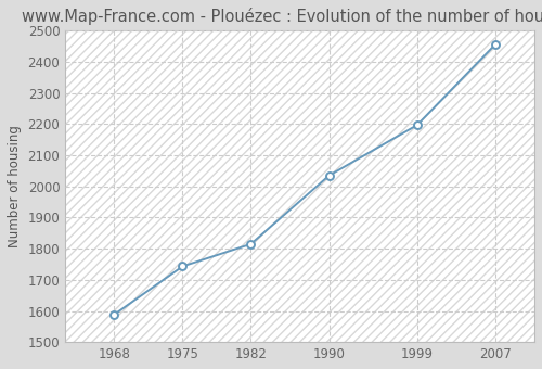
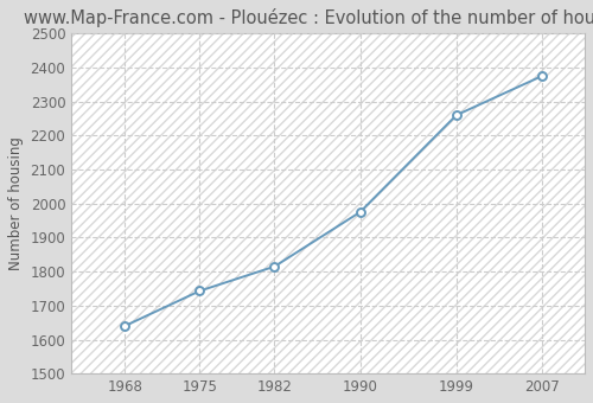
1968: 1588 -> 1640
1990: 2035 -> 1975
1999: 2197 -> 2260
2007: 2456 -> 2375
